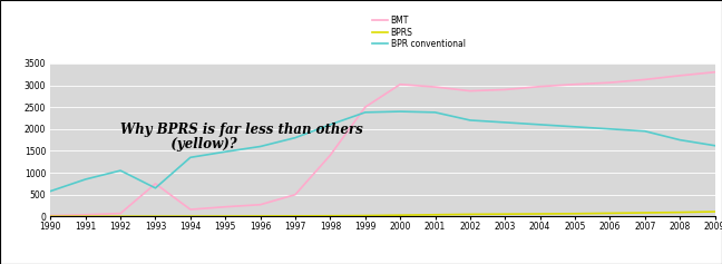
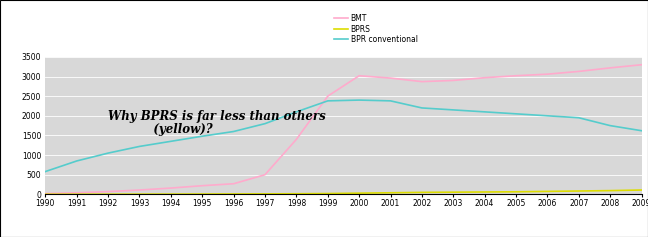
BMT/1993: 750 -> 110
BPR conventional/1993: 650 -> 1220
